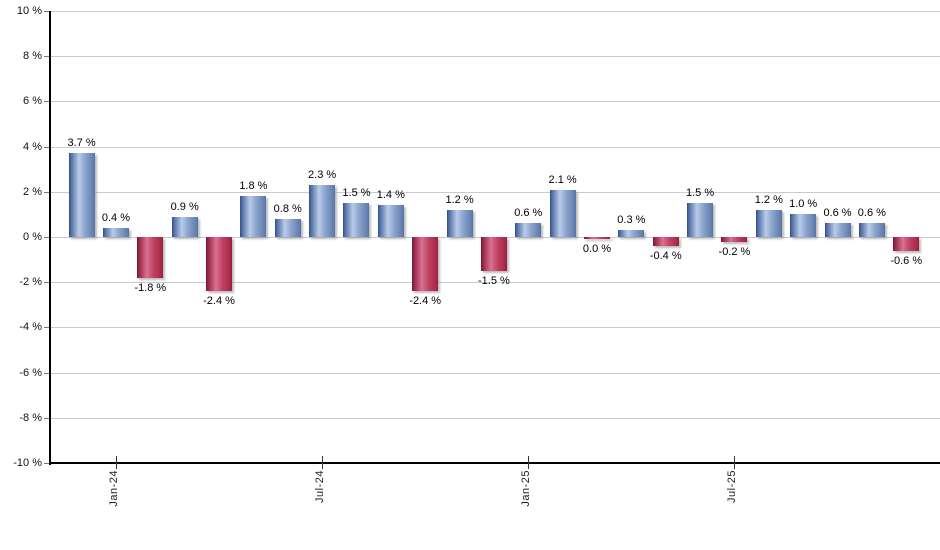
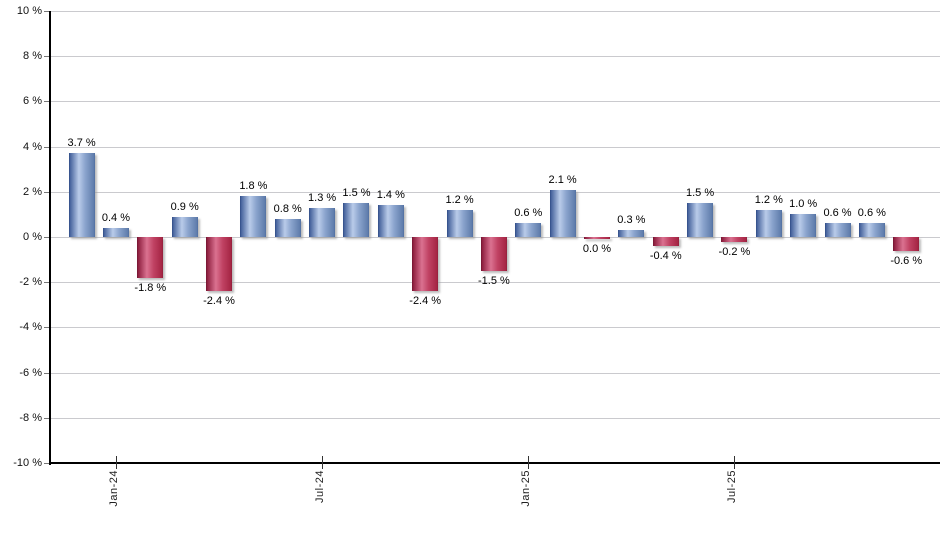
Jul-24: 2.3 -> 1.3
